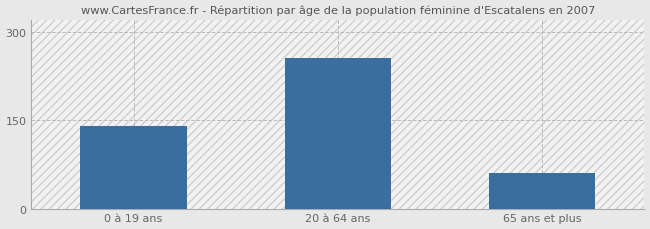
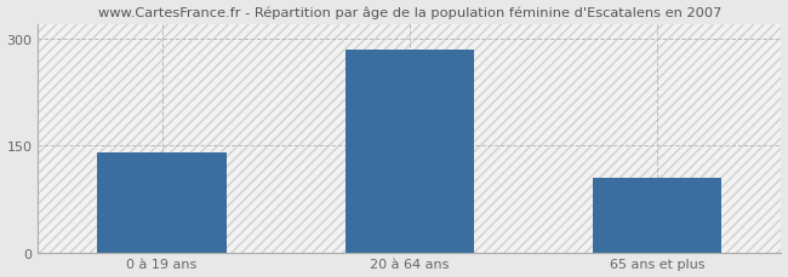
20 à 64 ans: 256 -> 285
65 ans et plus: 60 -> 105
